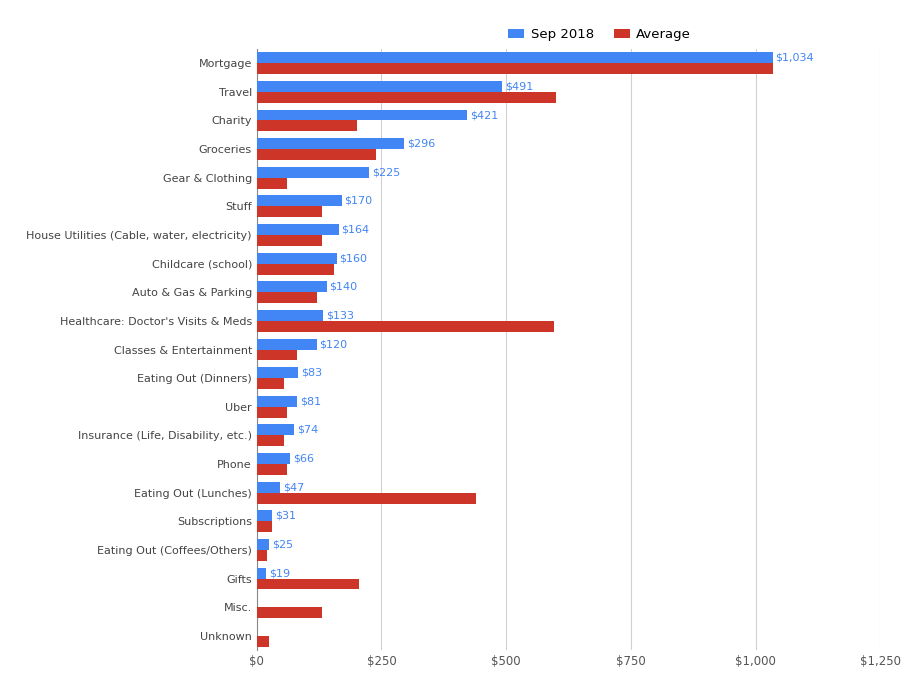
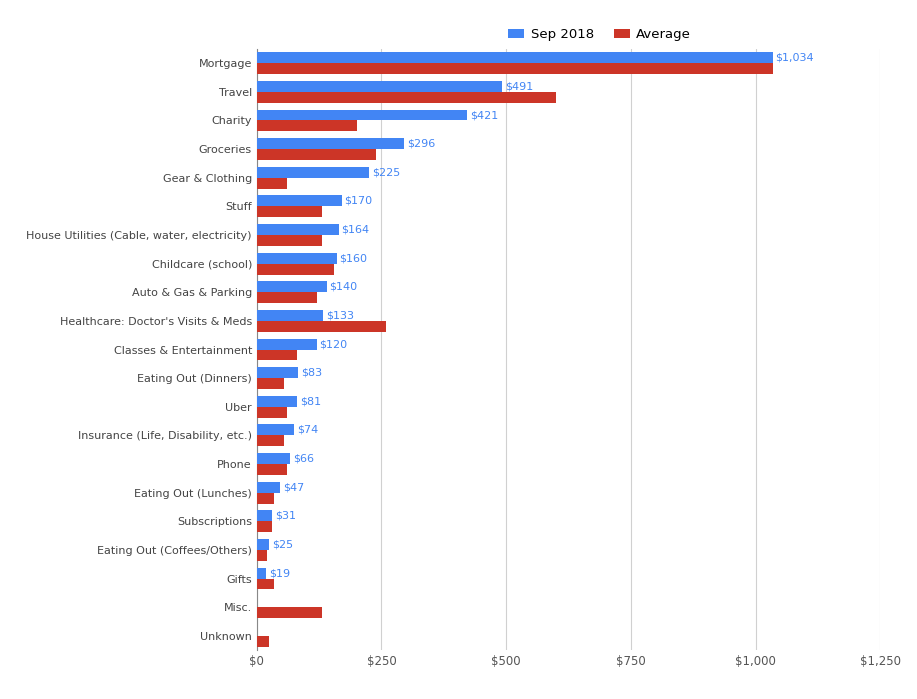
Average/Healthcare: Doctor's Visits & Meds: $595 -> $260
Average/Eating Out (Lunches): $440 -> $35
Average/Gifts: $205 -> $35
